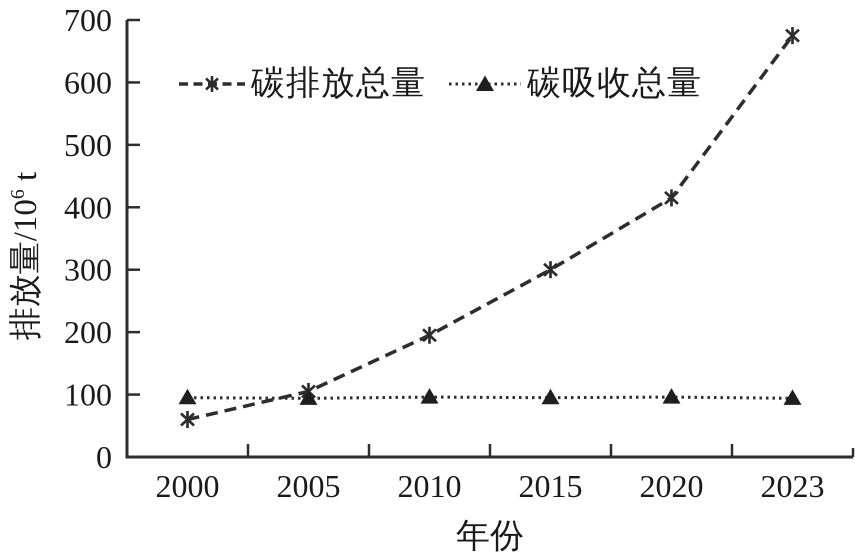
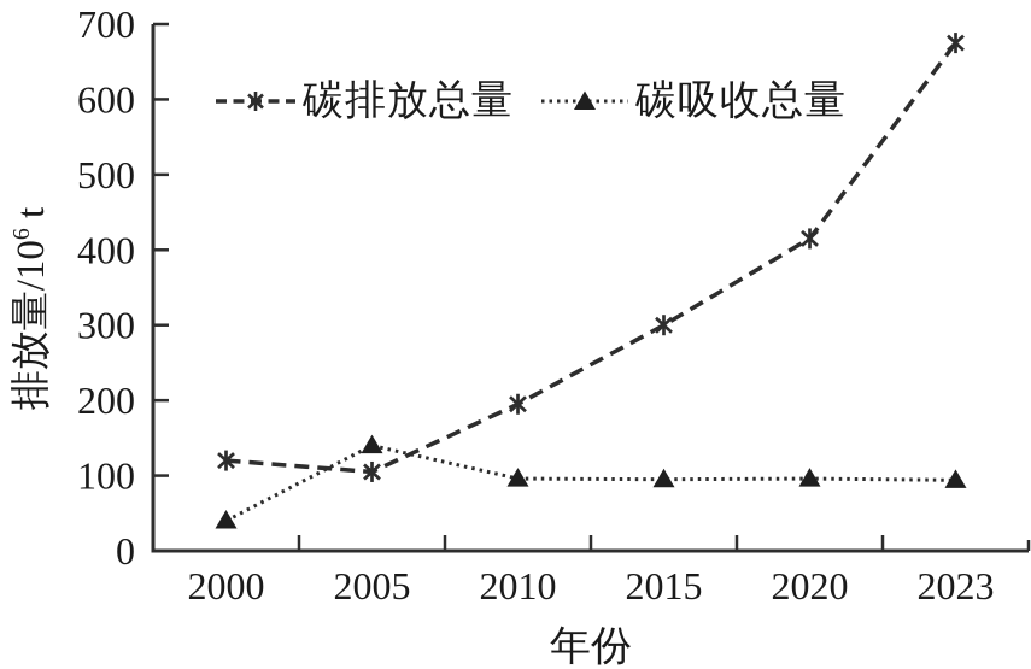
碳排放总量/2000: 60 -> 120
碳吸收总量/2000: 100 -> 40
碳吸收总量/2005: 90 -> 140
